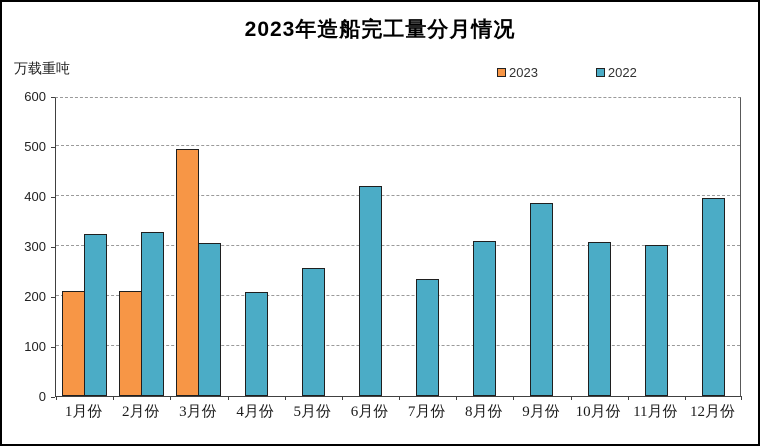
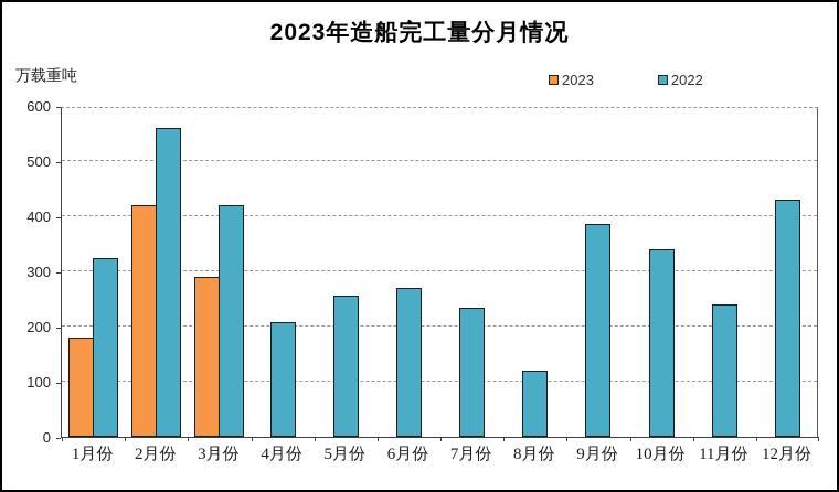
2023/1月份: 210 -> 180
2023/2月份: 210 -> 420
2022/2月份: 330 -> 560
2023/3月份: 490 -> 290
2022/3月份: 310 -> 420
2022/6月份: 420 -> 270
2022/8月份: 310 -> 120
2022/10月份: 310 -> 340
2022/11月份: 300 -> 240
2022/12月份: 400 -> 430
